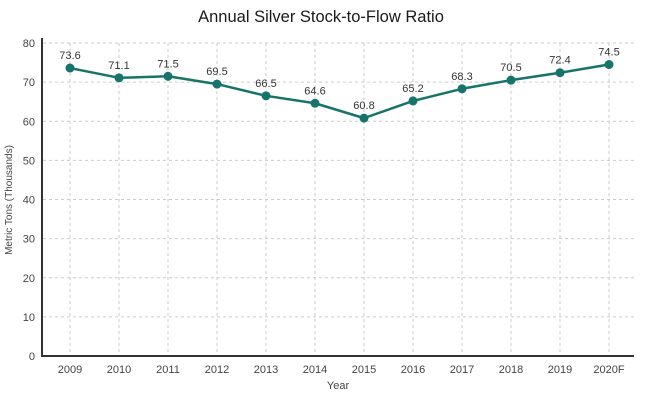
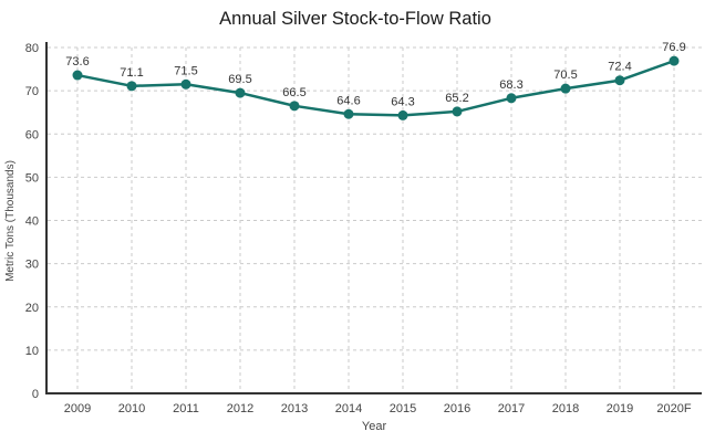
2015: 60.8 -> 64.3
2020F: 74.5 -> 76.9
